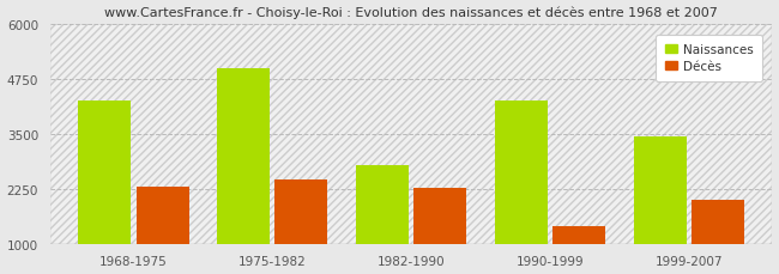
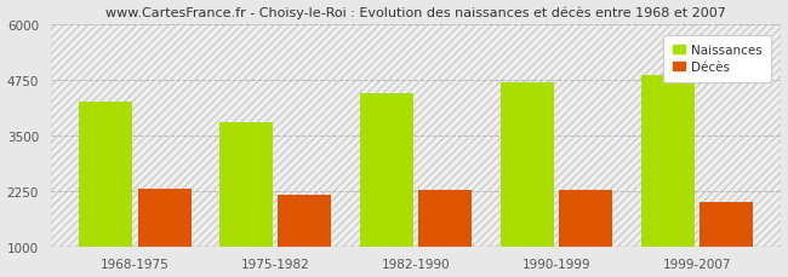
Naissances/1975-1982: 5000 -> 3800
Décès/1975-1982: 2450 -> 2180
Naissances/1982-1990: 2800 -> 4450
Naissances/1990-1999: 4250 -> 4700
Décès/1990-1999: 1400 -> 2260
Naissances/1999-2007: 3450 -> 4850
